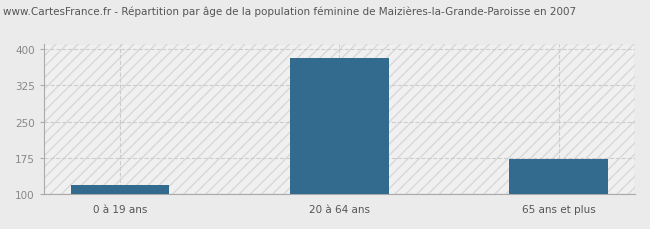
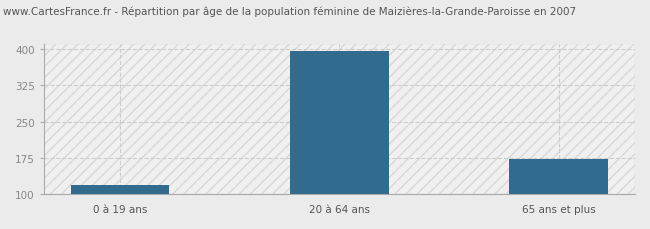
20 à 64 ans: 380 -> 396
